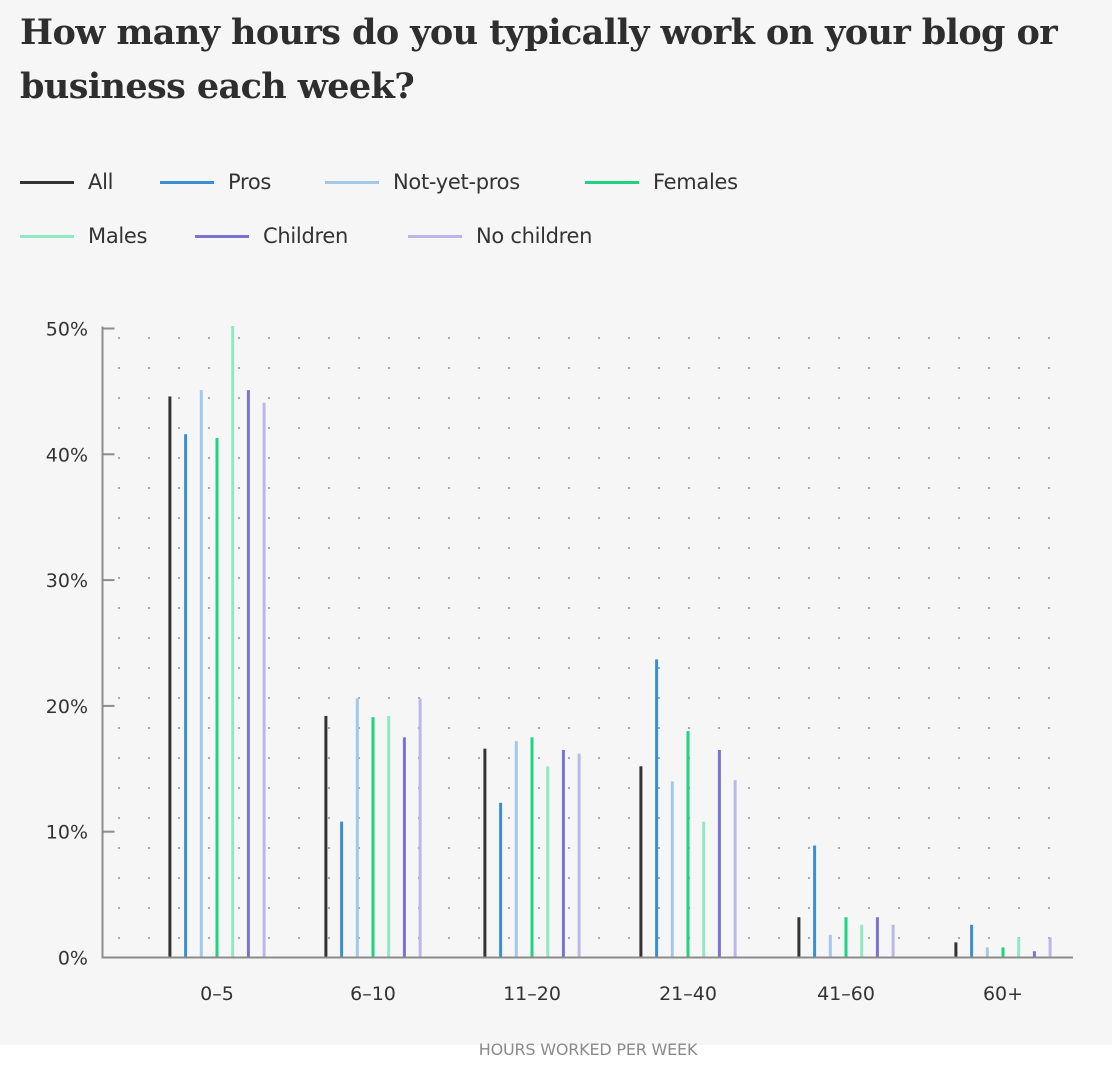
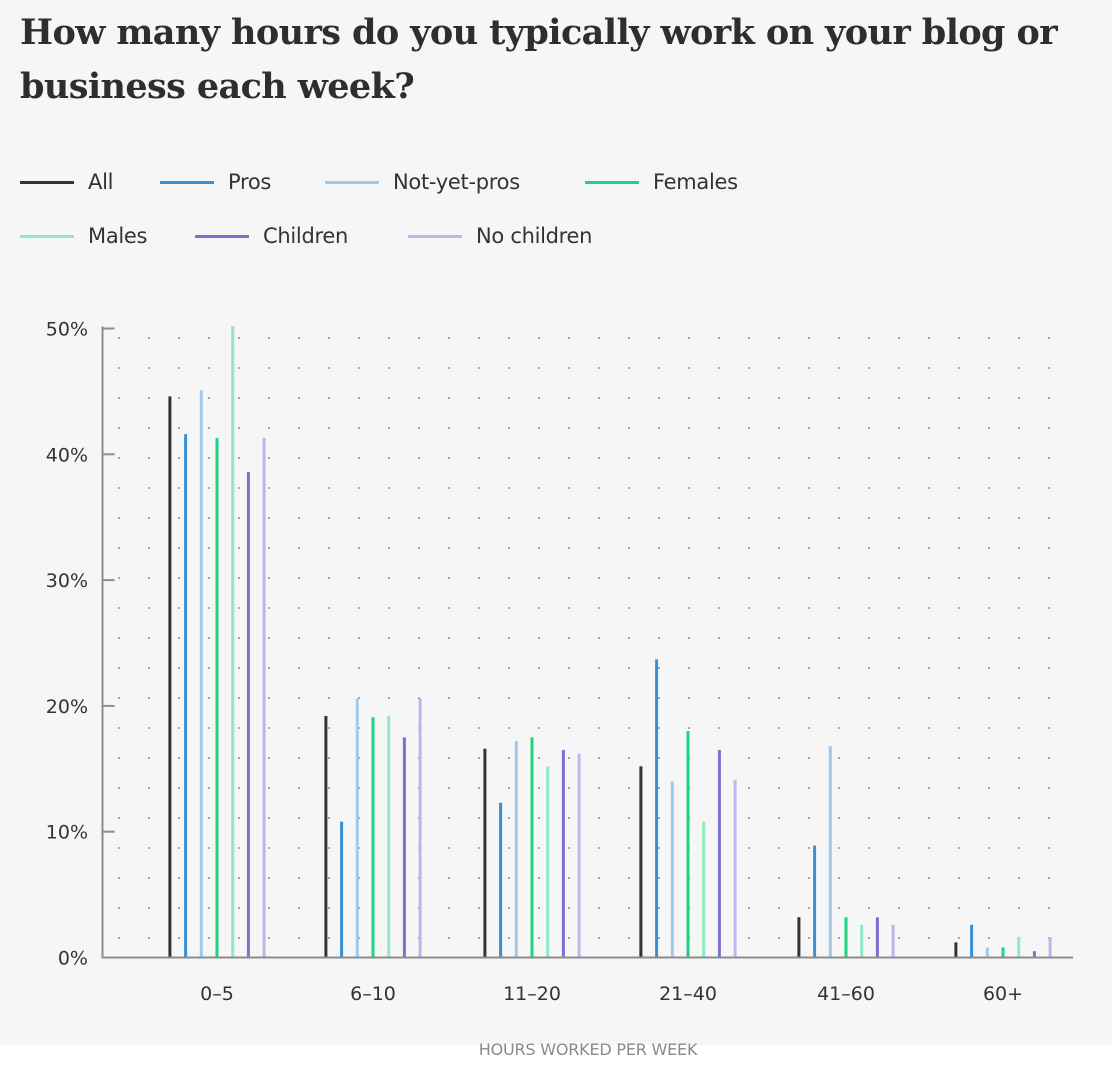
Children/0–5: 45.1% -> 38.6%
No children/0–5: 44.1% -> 41.3%
Not-yet-pros/41–60: 1.8% -> 16.8%
